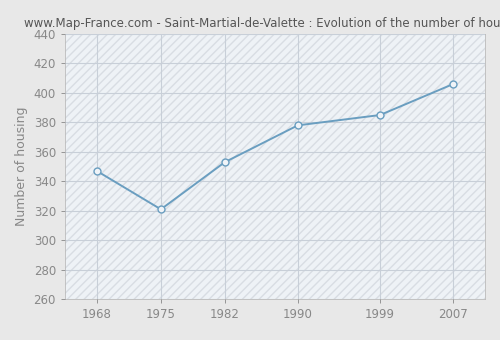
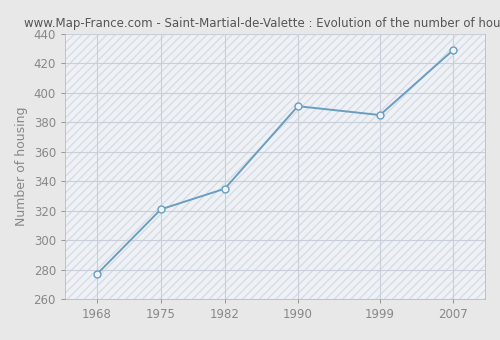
1968: 347 -> 277
1982: 353 -> 335
1990: 378 -> 391
2007: 406 -> 429
